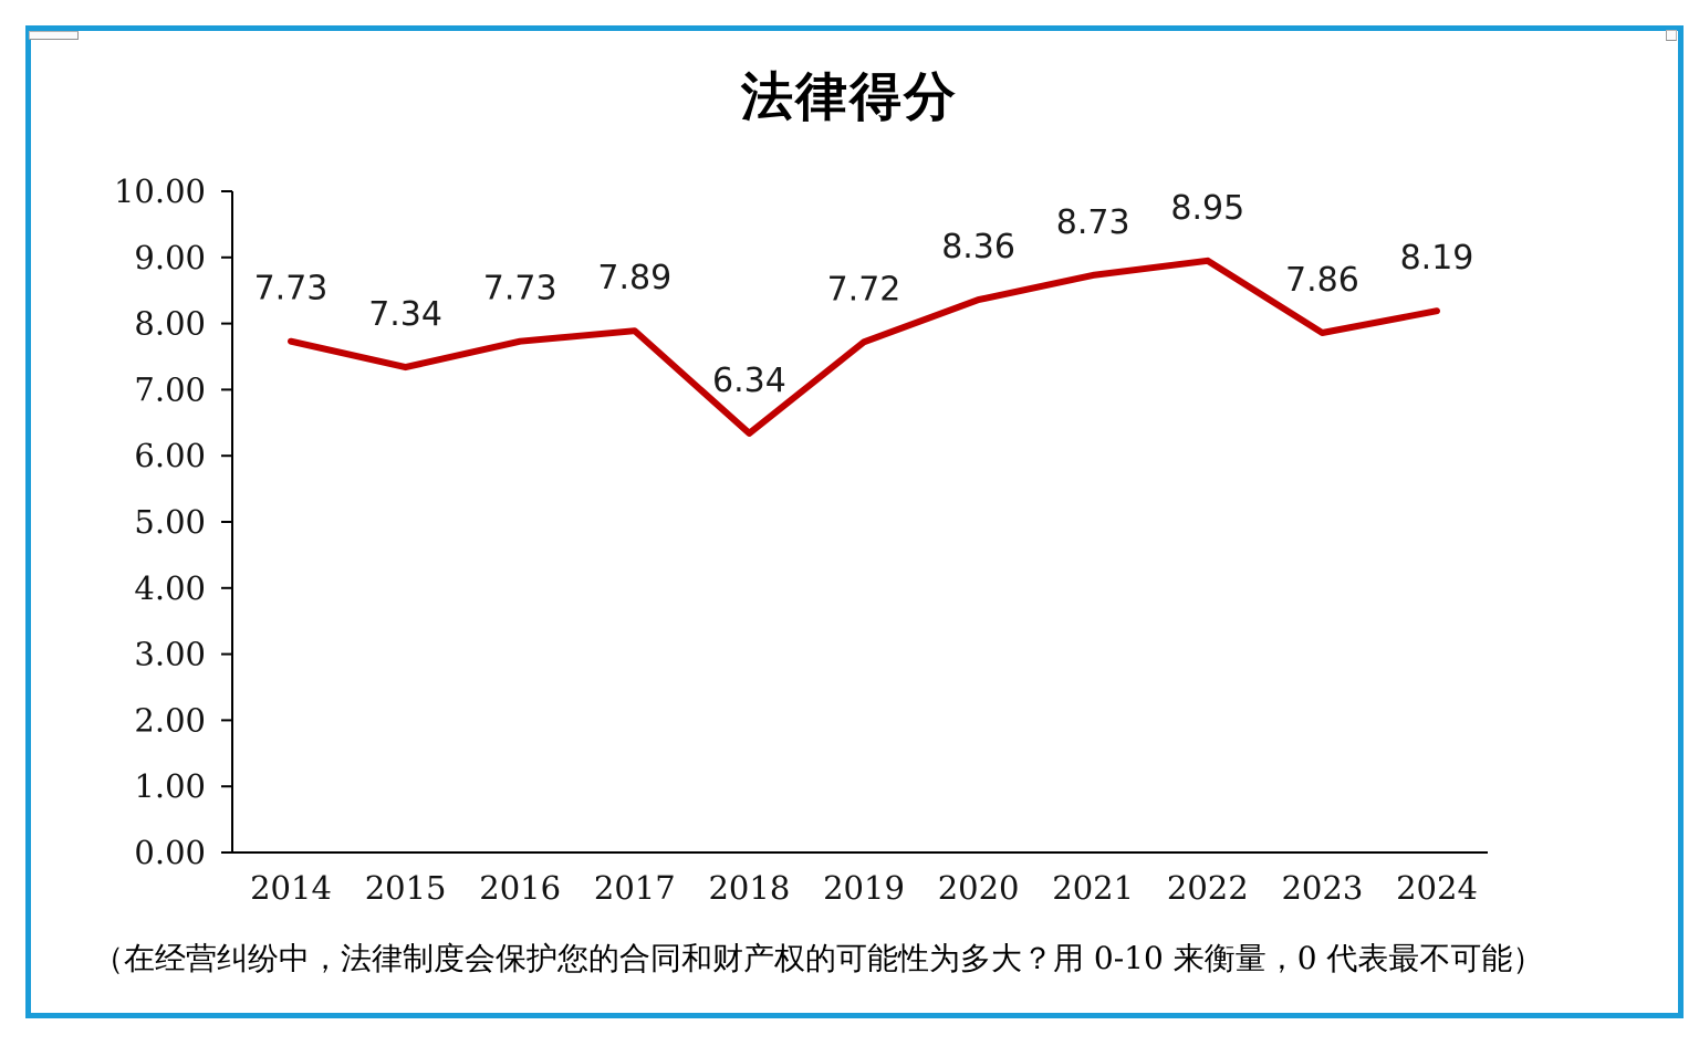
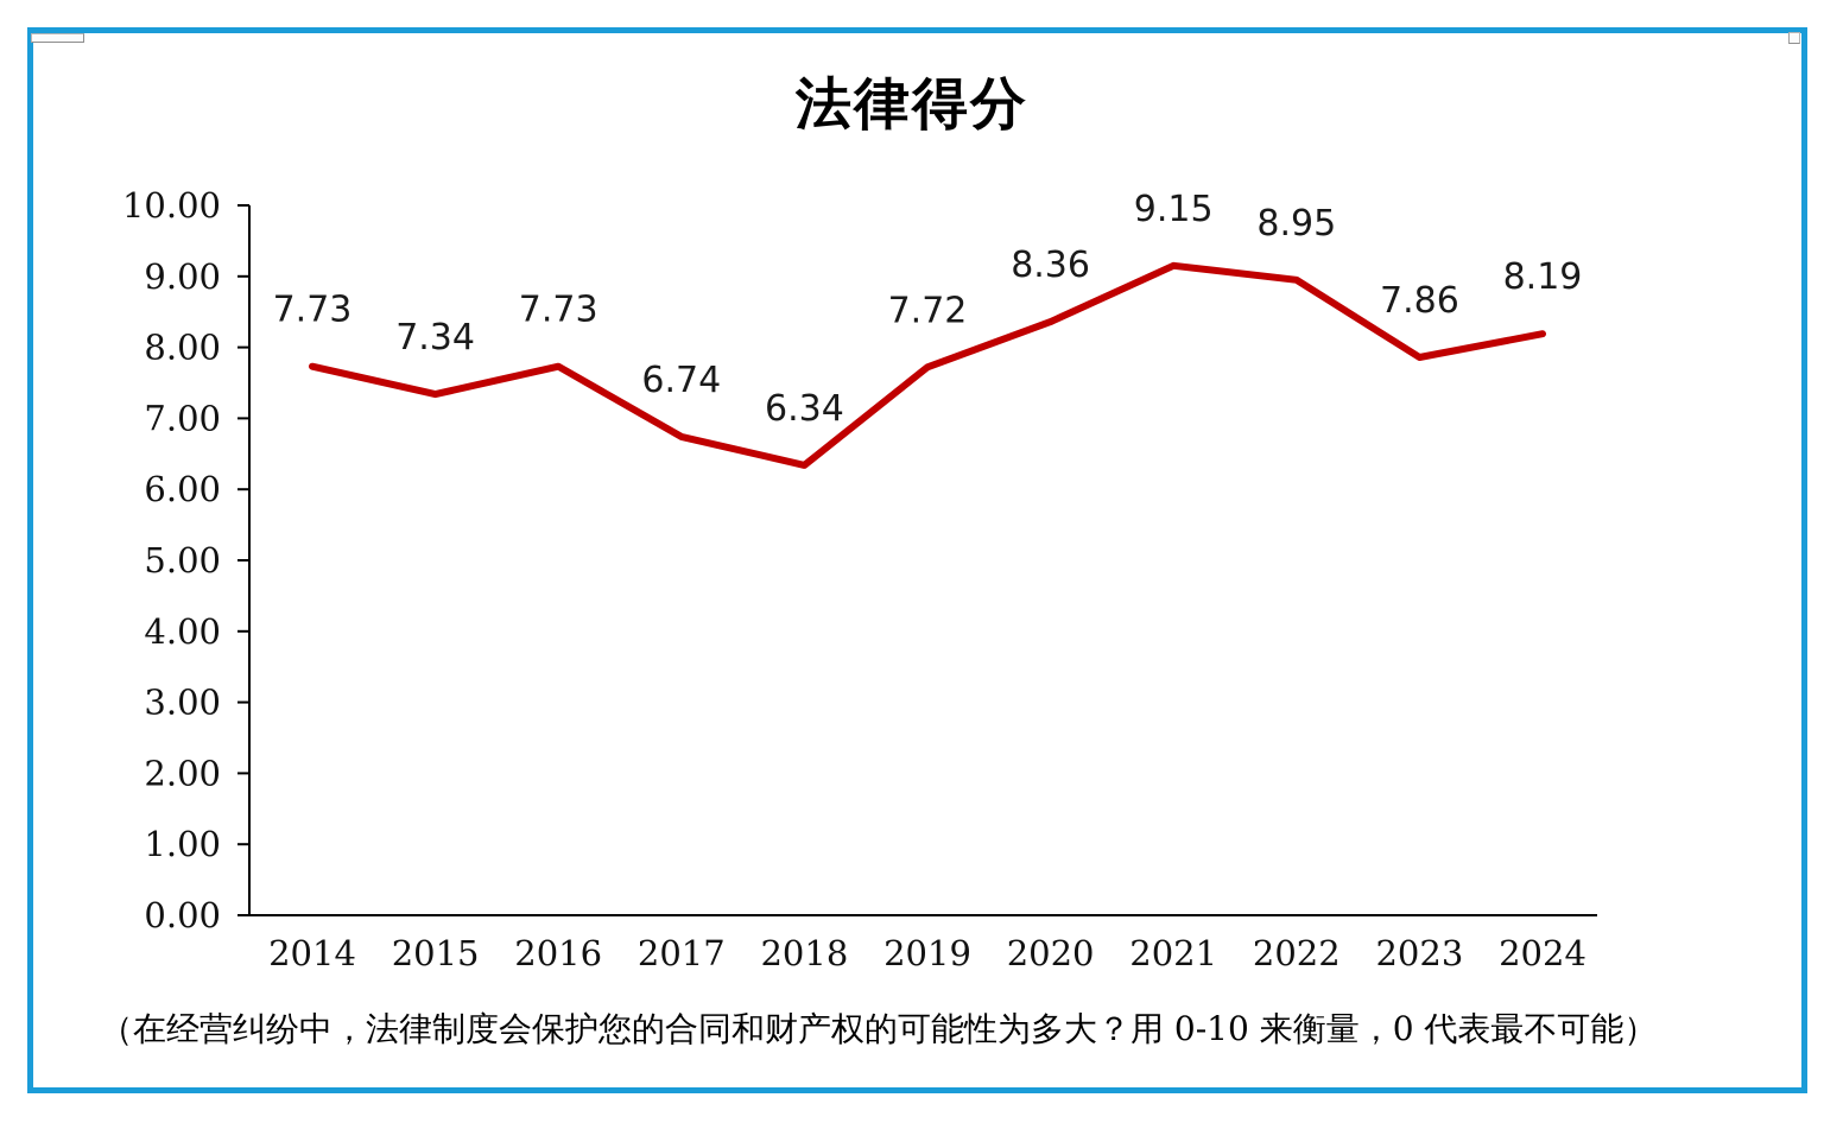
2017: 7.89 -> 6.74
2021: 8.73 -> 9.15
